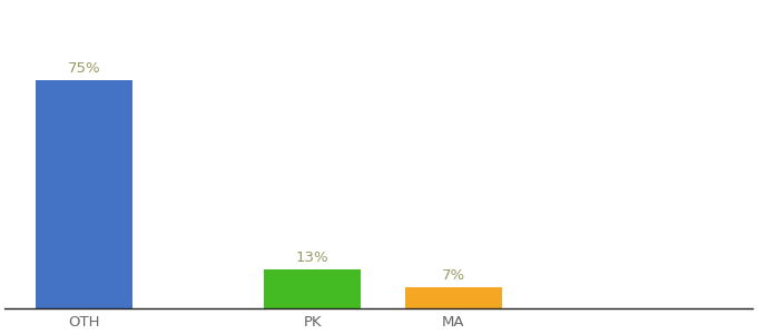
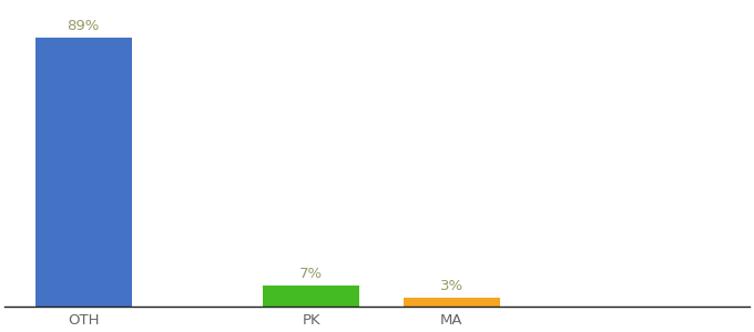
OTH: 75% -> 89%
PK: 13% -> 7%
MA: 7% -> 3%
